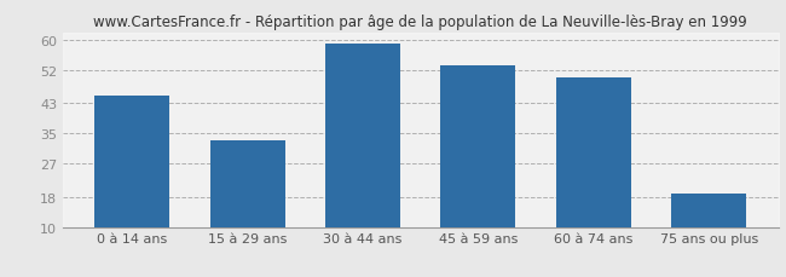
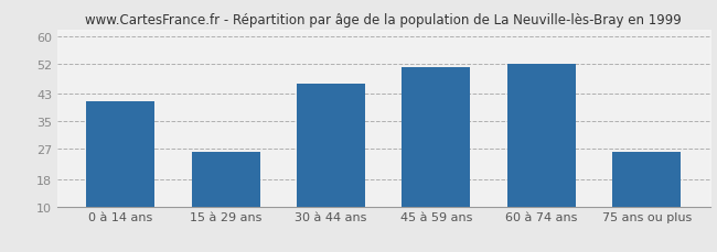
0 à 14 ans: 45 -> 41
15 à 29 ans: 33 -> 26
30 à 44 ans: 59 -> 46
45 à 59 ans: 53 -> 51
60 à 74 ans: 50 -> 52
75 ans ou plus: 19 -> 26
